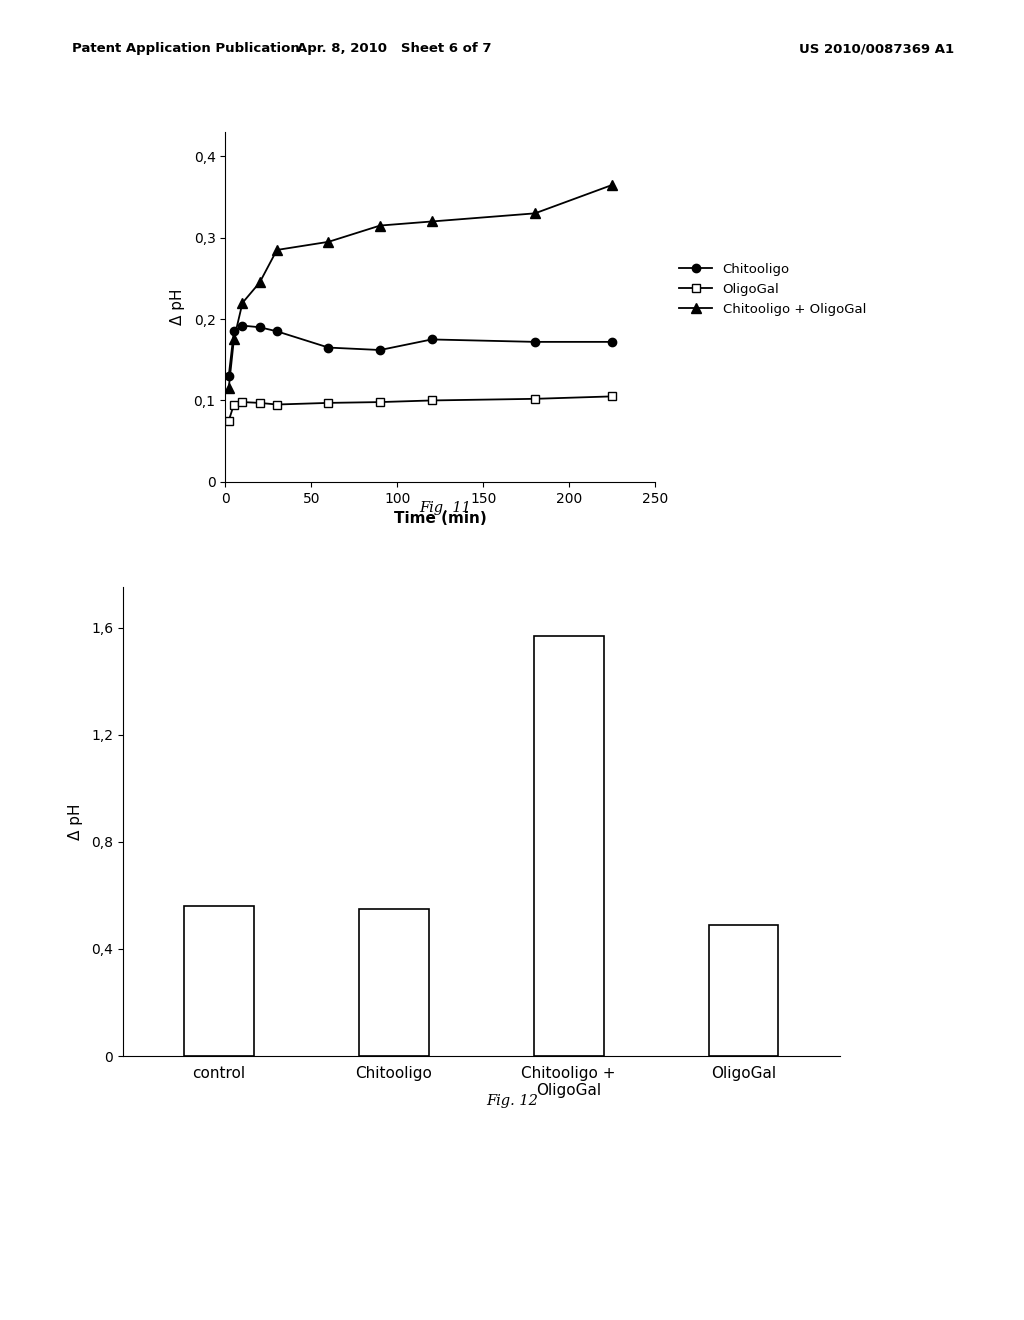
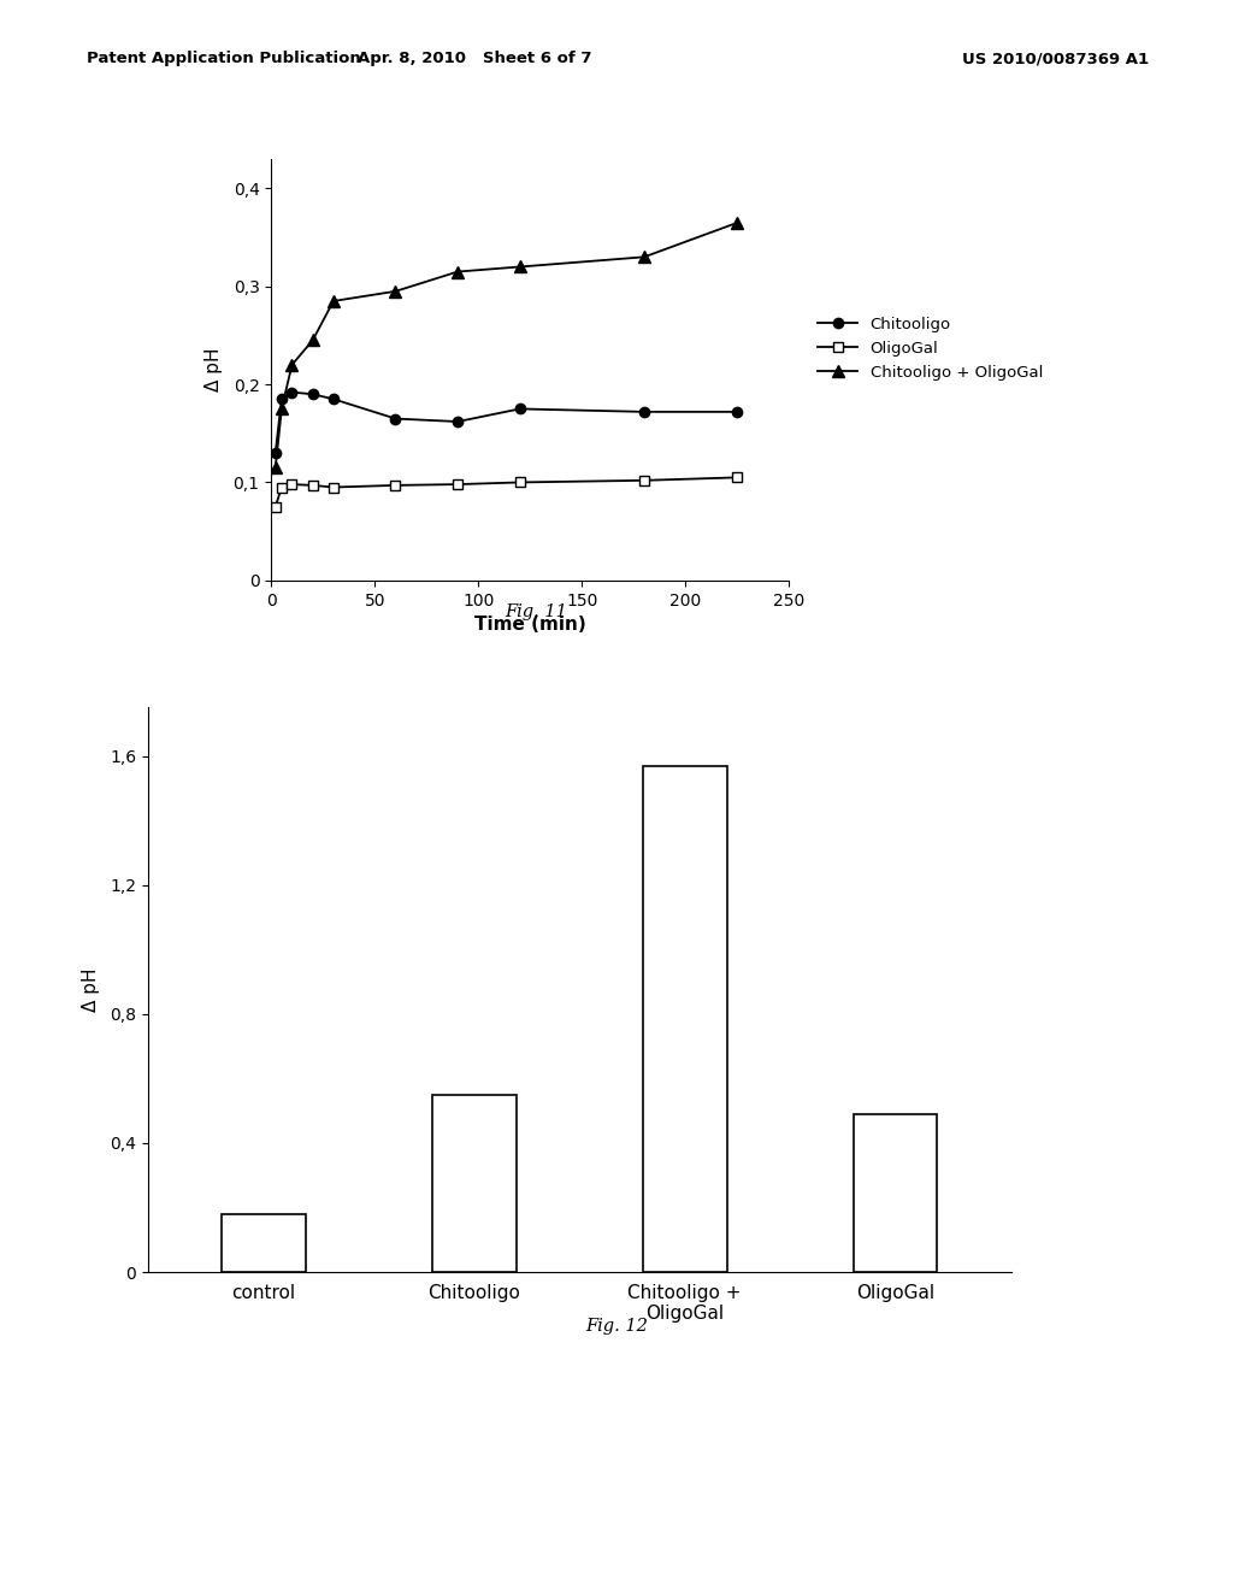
control: 0,56 -> 0,18
